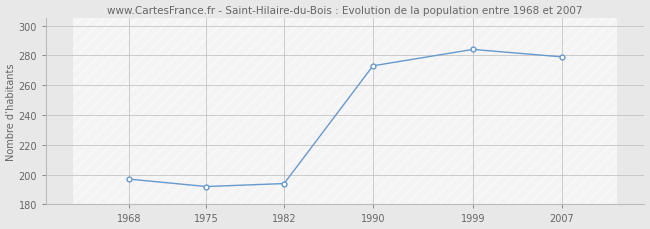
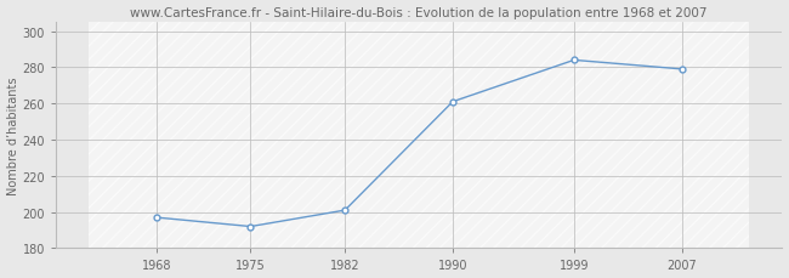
1982: 194 -> 201
1990: 273 -> 261
